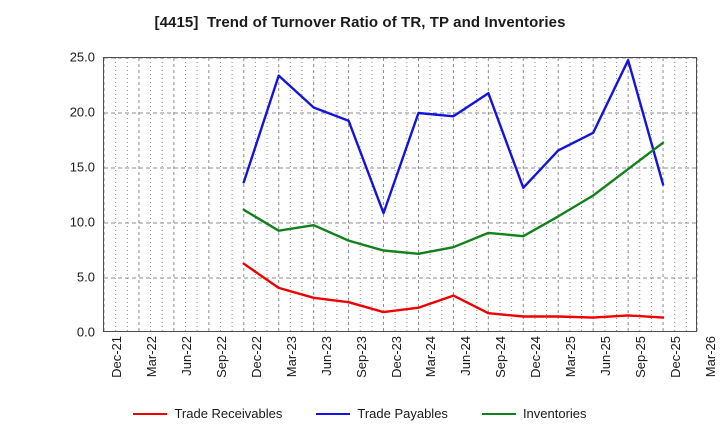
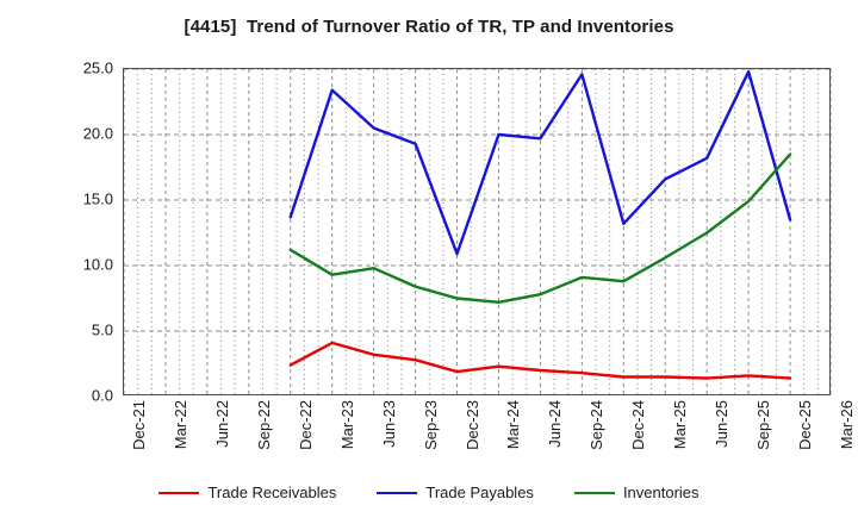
Trade Receivables/Dec-22: 6.3 -> 2.4
Trade Receivables/Jun-24: 3.4 -> 2.0
Trade Payables/Sep-24: 21.8 -> 24.6
Inventories/Dec-25: 17.3 -> 18.5
